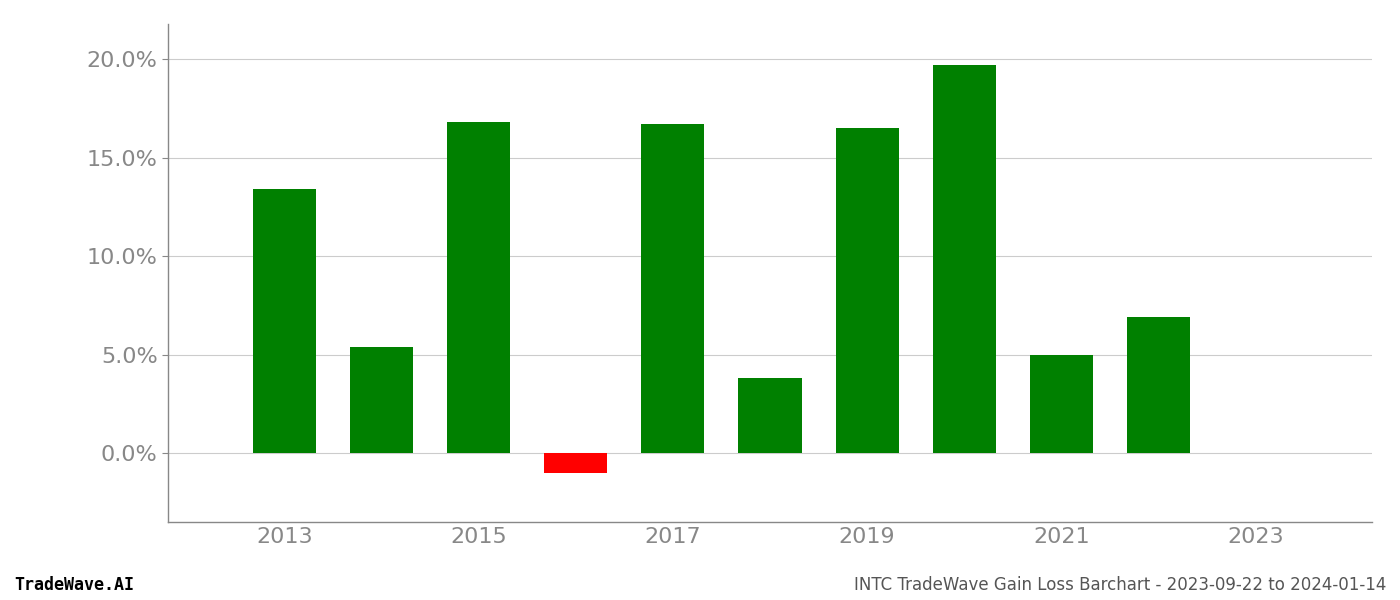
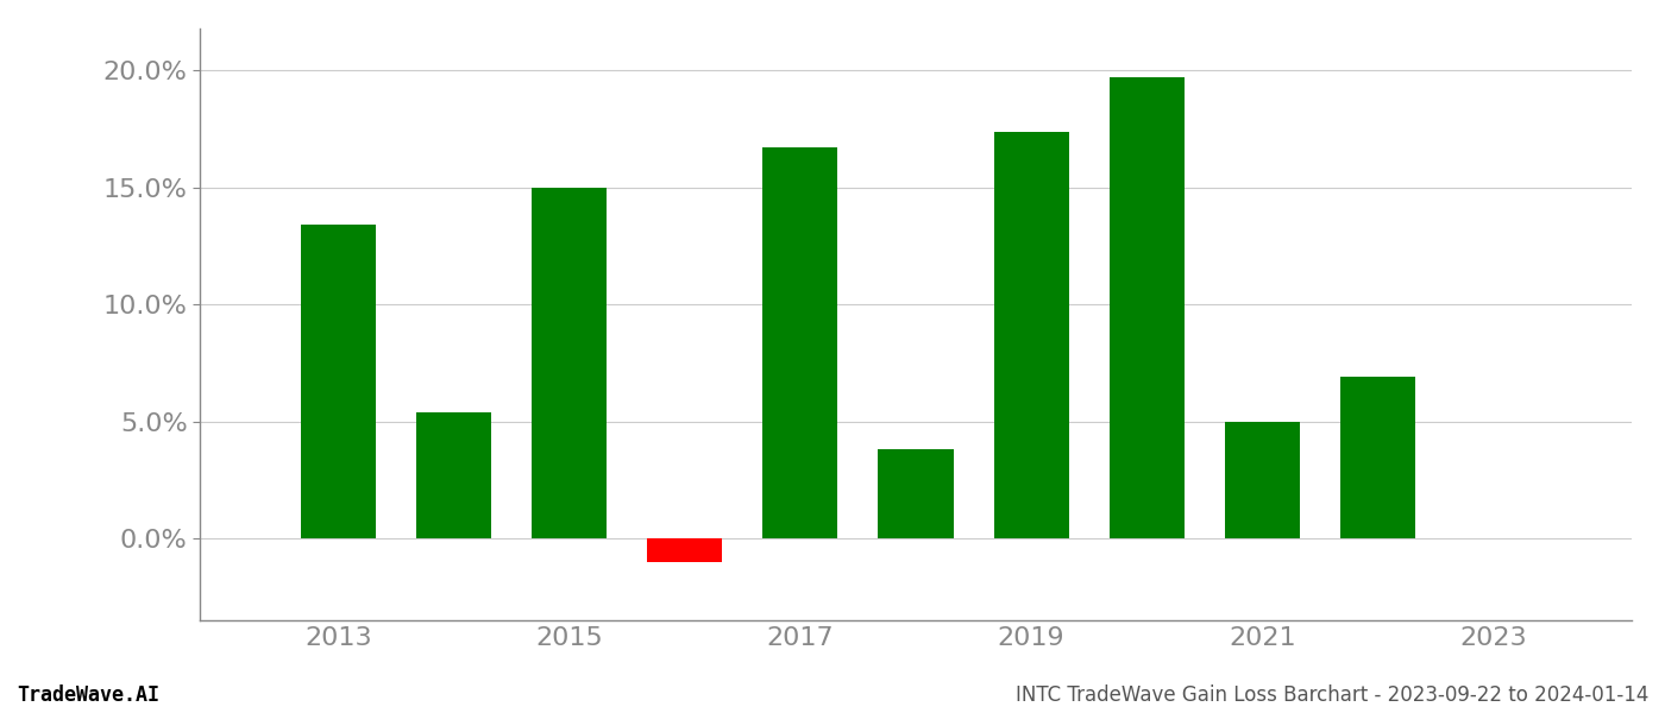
2015: 16.8% -> 15.0%
2019: 16.5% -> 17.4%
